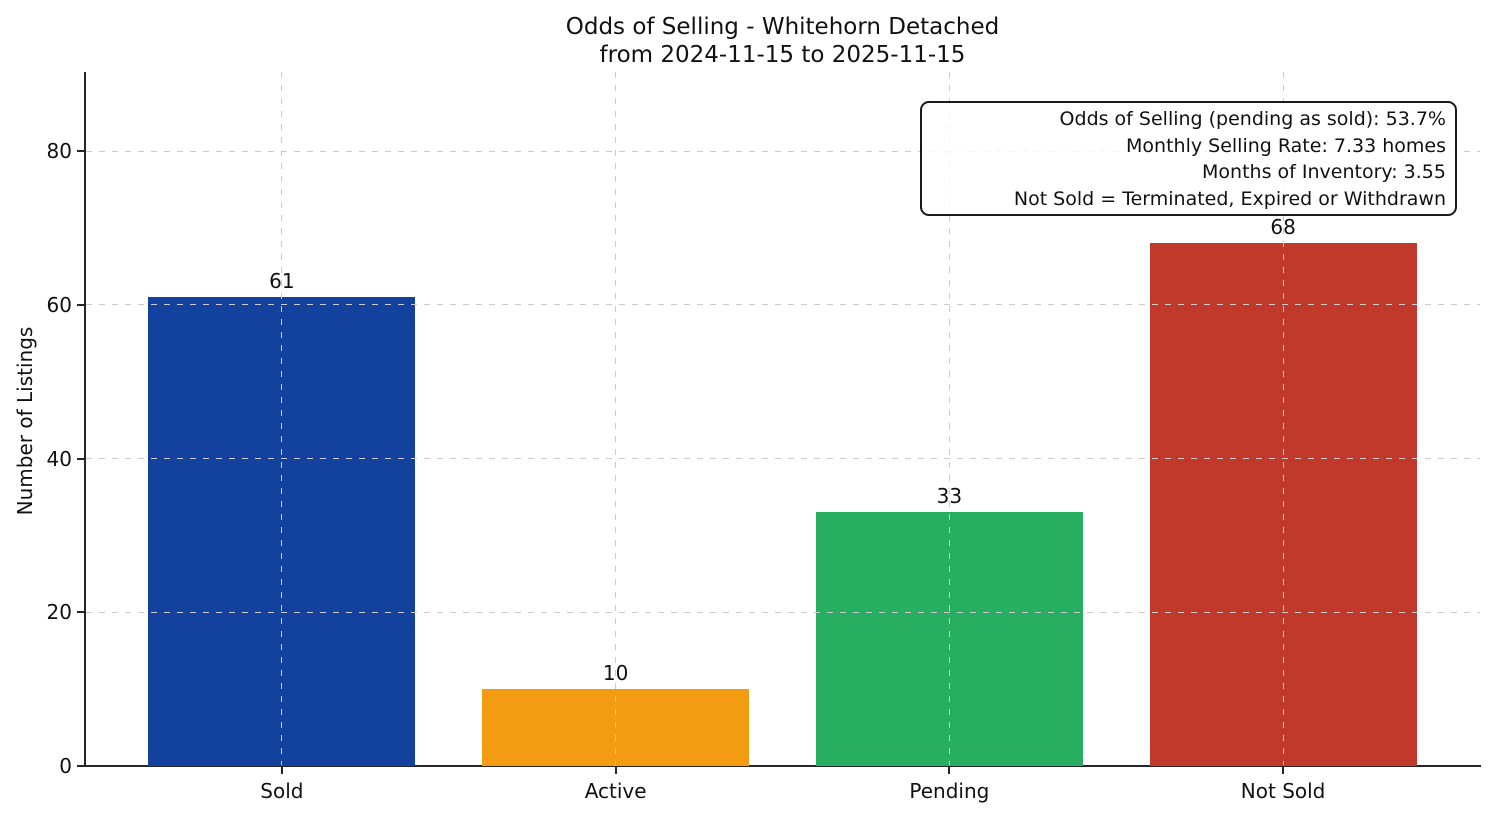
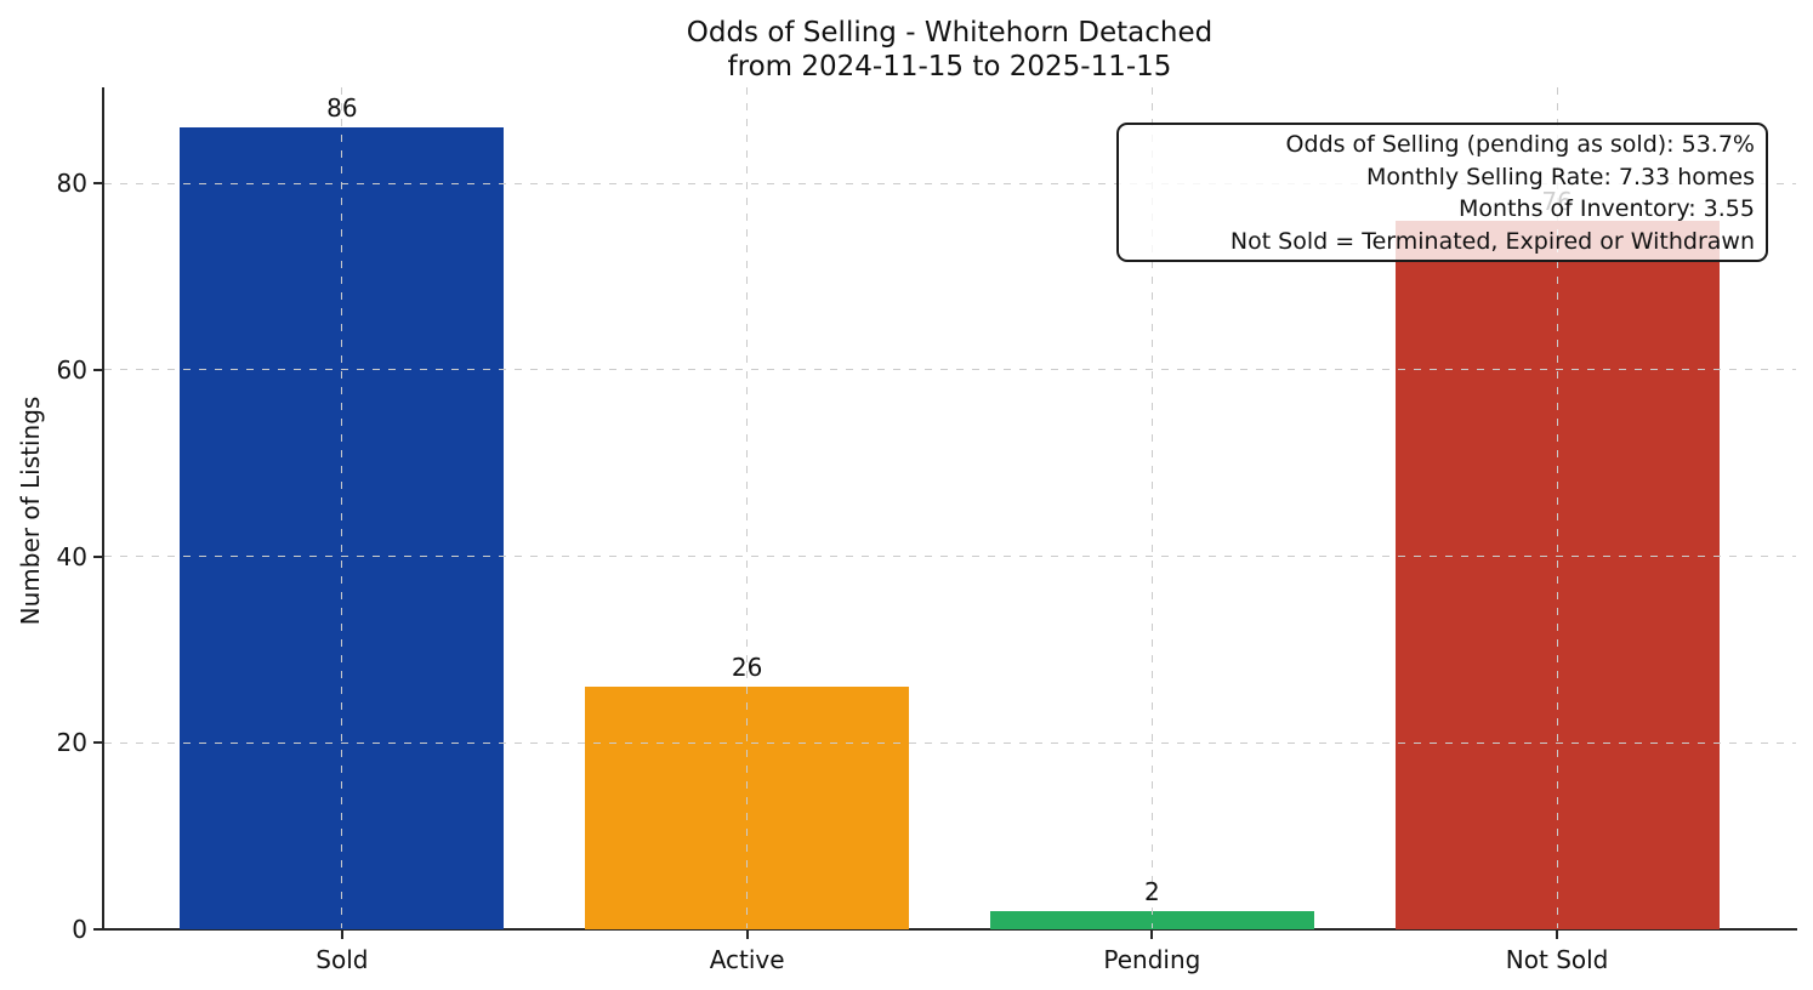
Sold: 61 -> 86
Active: 10 -> 26
Pending: 33 -> 2
Not Sold: 68 -> 76
